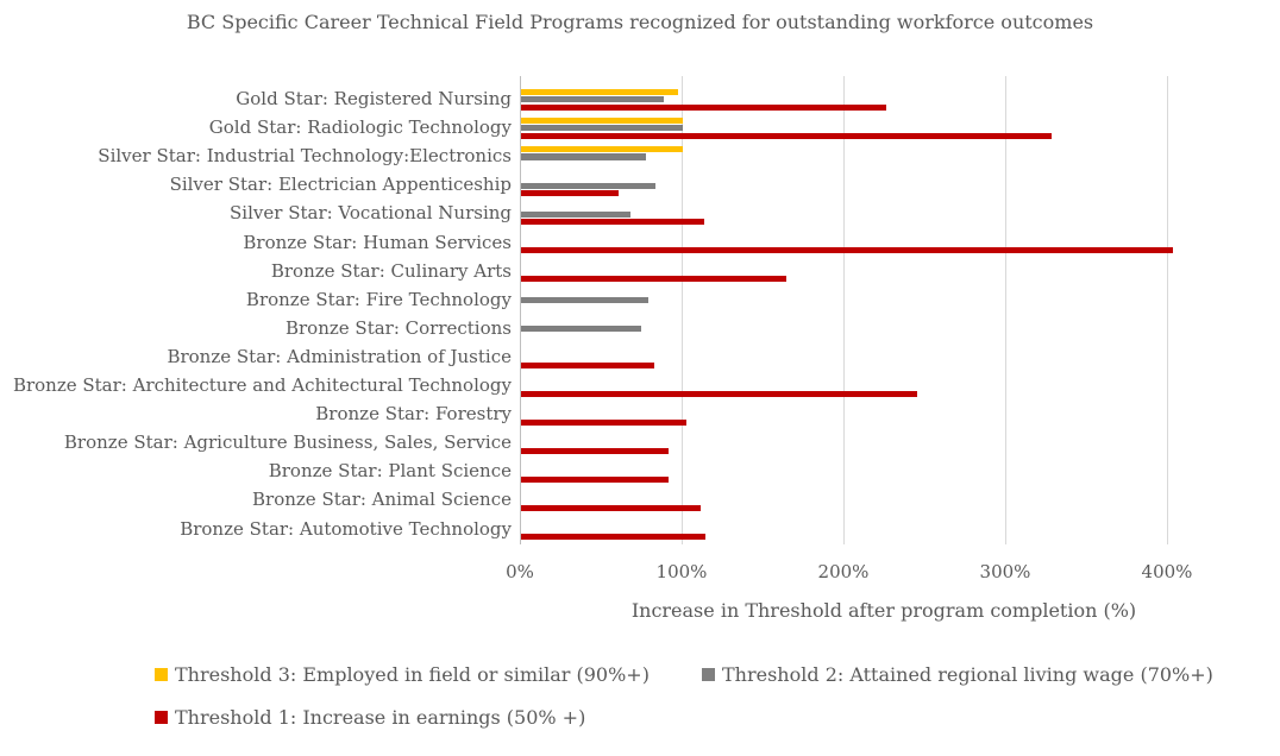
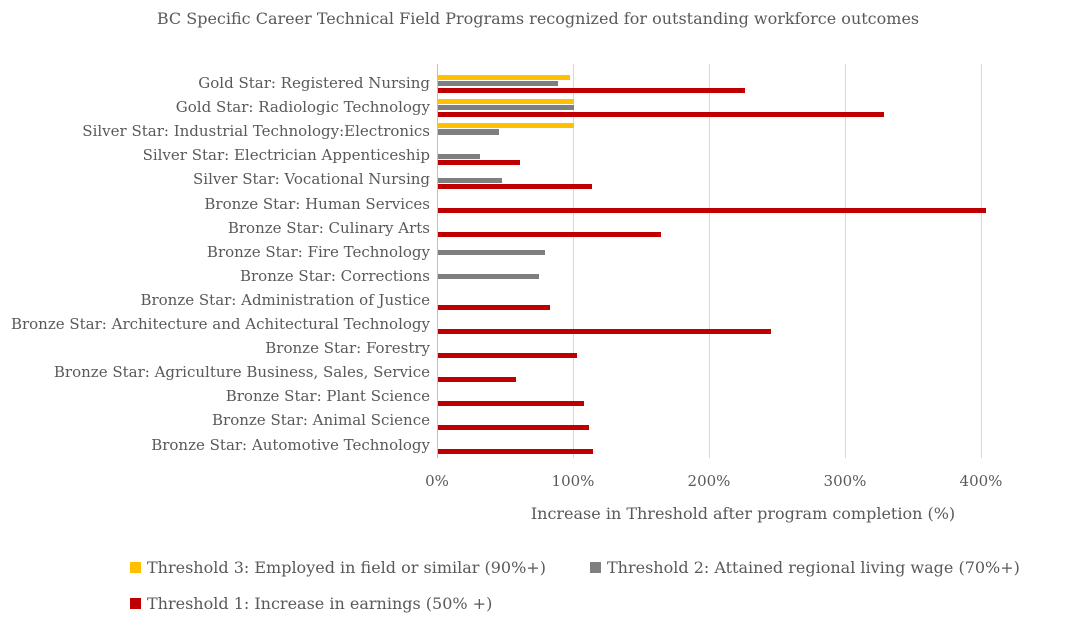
Threshold 2: Attained regional living wage (70%+)/Silver Star: Industrial Technology:Electronics: 77% -> 45%
Threshold 2: Attained regional living wage (70%+)/Silver Star: Electrician Appenticeship: 83% -> 31%
Threshold 2: Attained regional living wage (70%+)/Silver Star: Vocational Nursing: 68% -> 47%
Threshold 1: Increase in earnings (50% +)/Bronze Star: Agriculture Business, Sales, Service: 91% -> 57%
Threshold 1: Increase in earnings (50% +)/Bronze Star: Plant Science: 91% -> 107%
